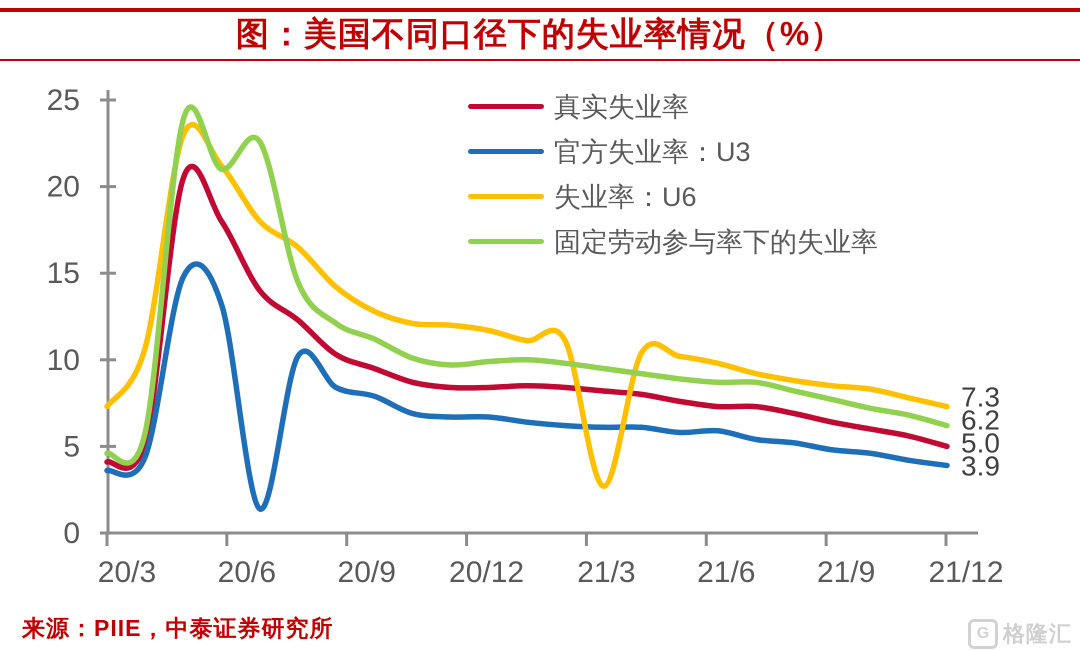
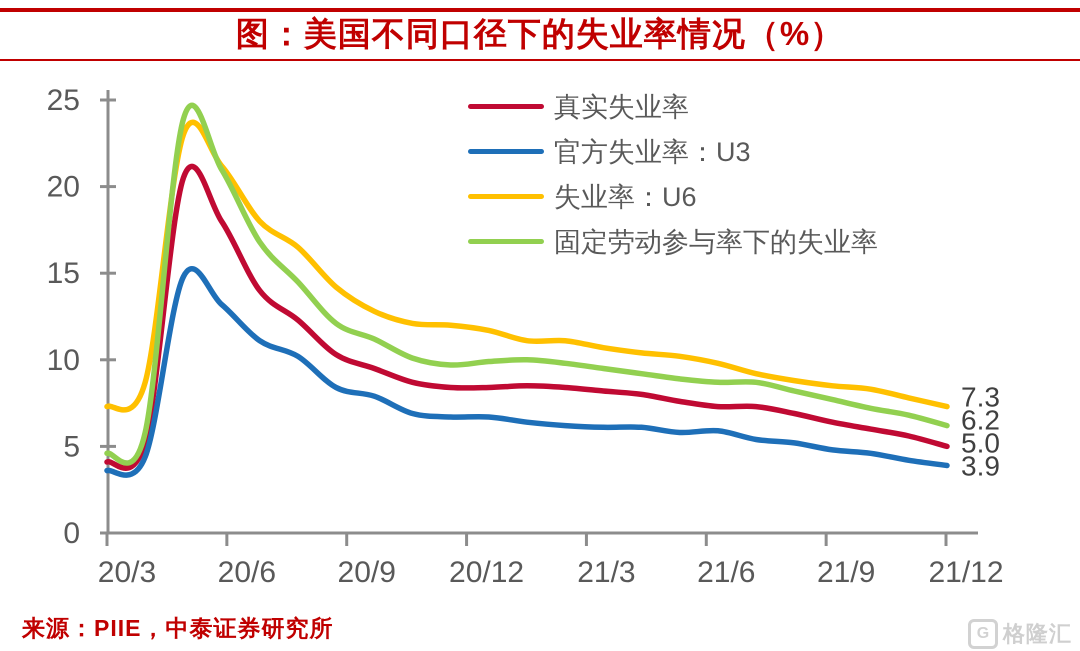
失业率：U6/20/3: 10.7 -> 8.7
官方失业率：U3/20/6: 1.4 -> 11.1
固定劳动参与率下的失业率/20/6: 22.6 -> 16.8
失业率：U6/21/3: 2.7 -> 10.7
